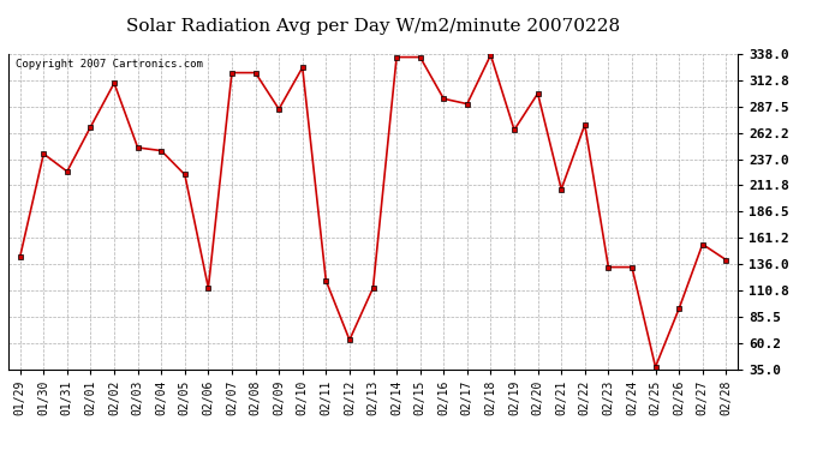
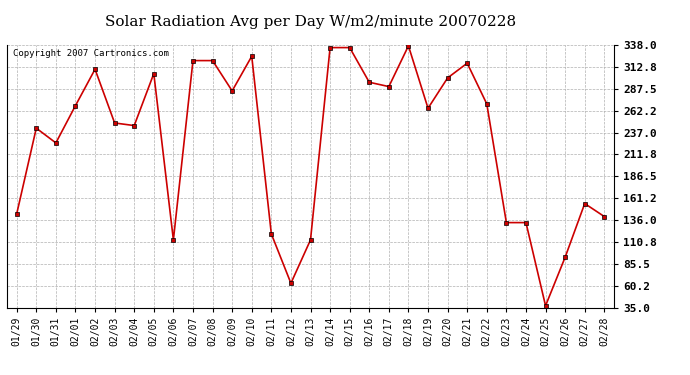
02/05: 222 -> 305
02/21: 208 -> 317
